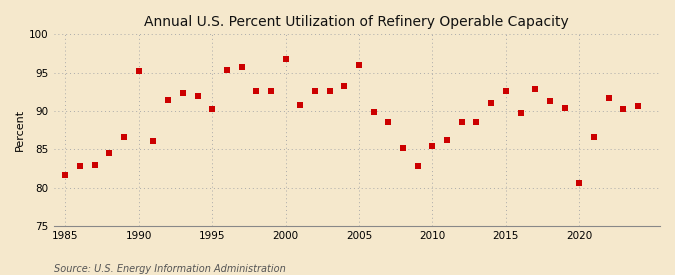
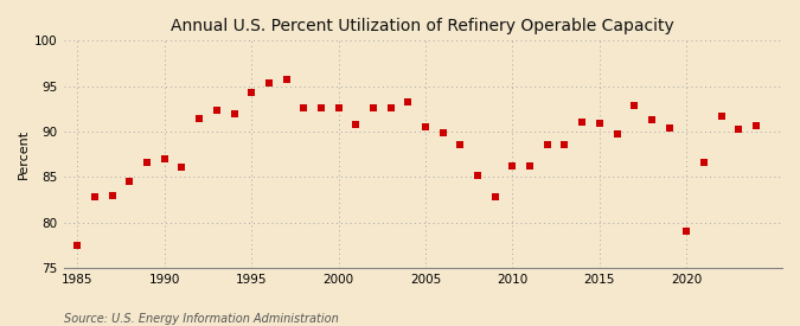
1985: 81.6 -> 77.5
1990: 95.2 -> 87.0
1995: 90.2 -> 94.3
2000: 96.8 -> 92.6
2005: 96.0 -> 90.5
2010: 85.4 -> 86.2
2015: 92.6 -> 90.9
2020: 80.6 -> 79.0
